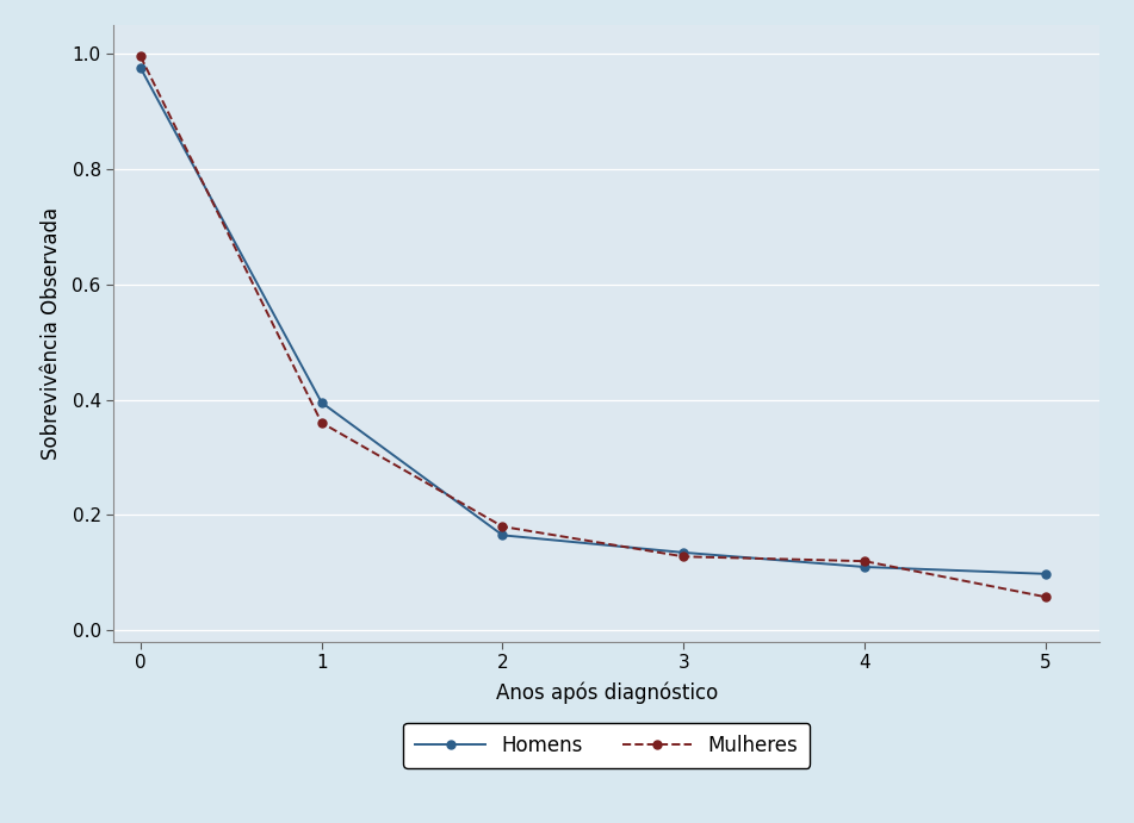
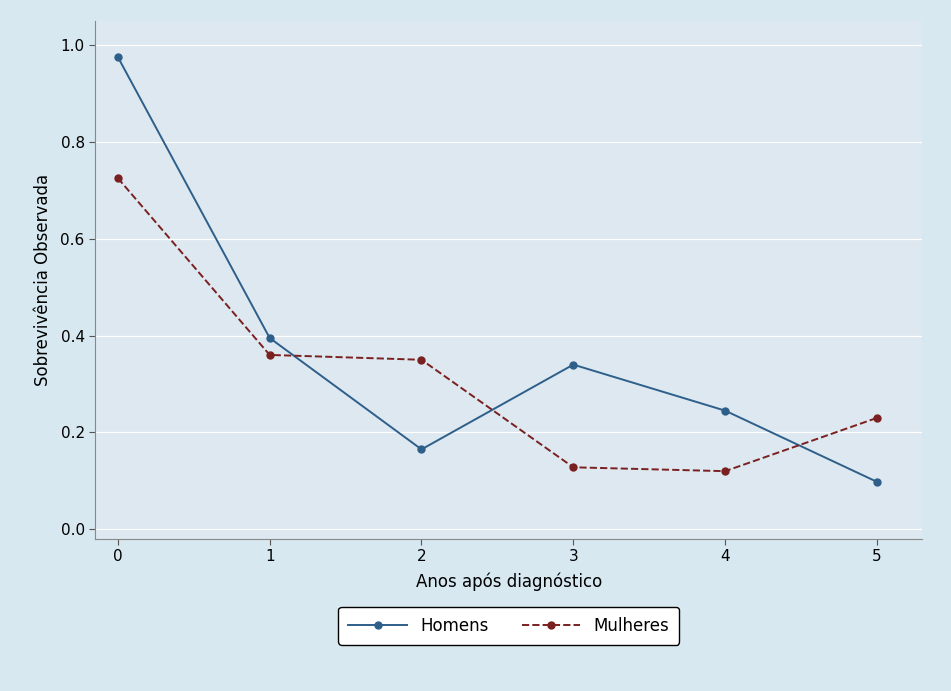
Mulheres/0: 0.995 -> 0.725
Mulheres/2: 0.180 -> 0.350
Homens/3: 0.135 -> 0.340
Homens/4: 0.110 -> 0.245
Mulheres/5: 0.058 -> 0.230
